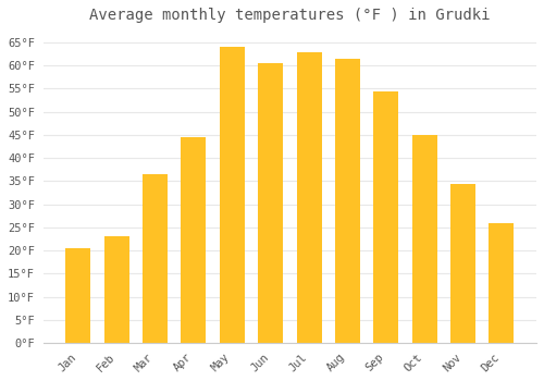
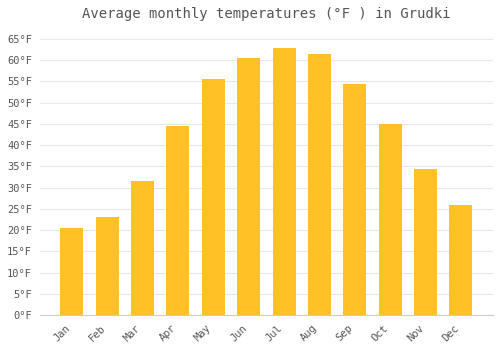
Mar: 36.5°F -> 31.5°F
May: 64.0°F -> 55.5°F
